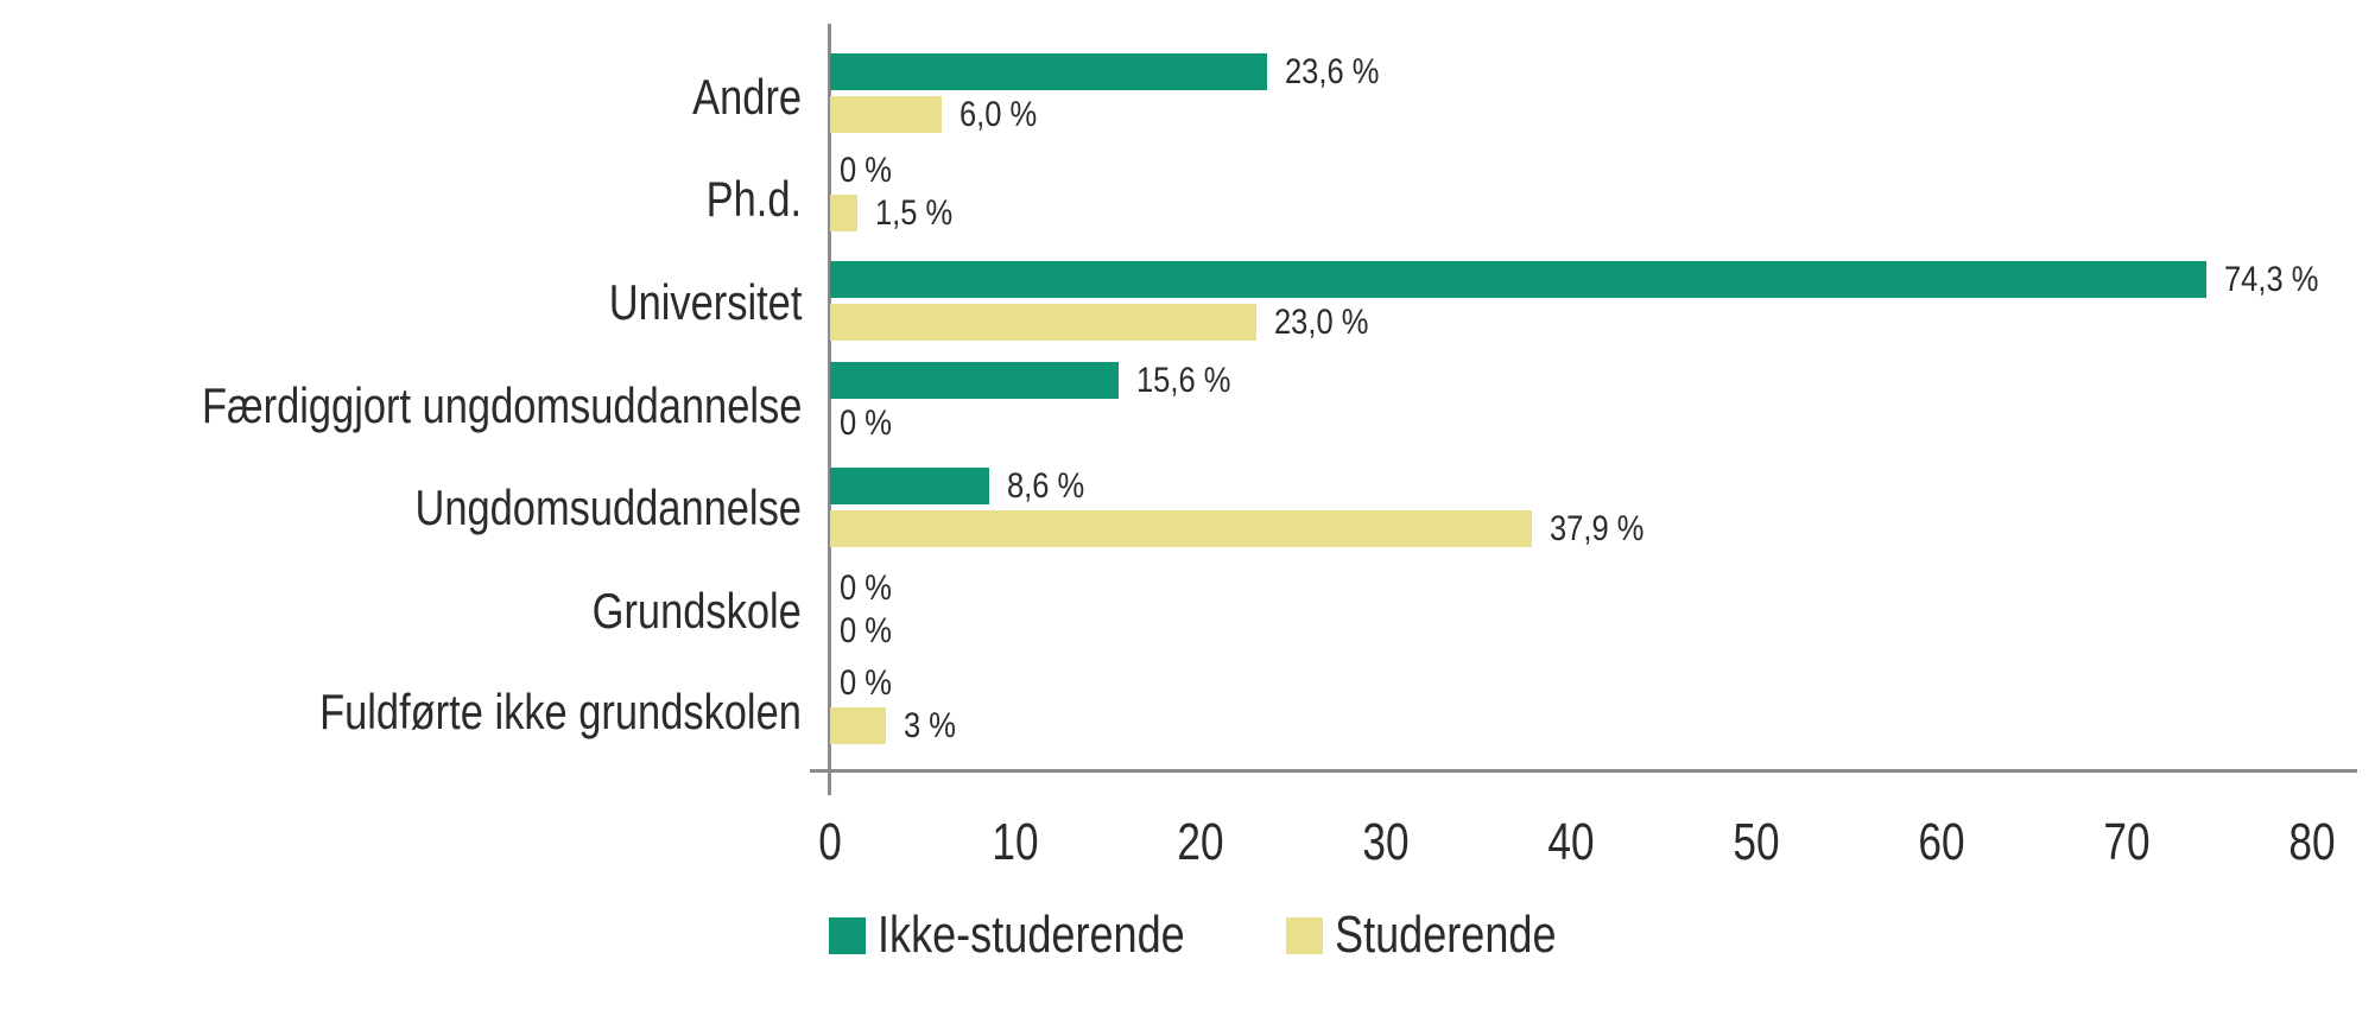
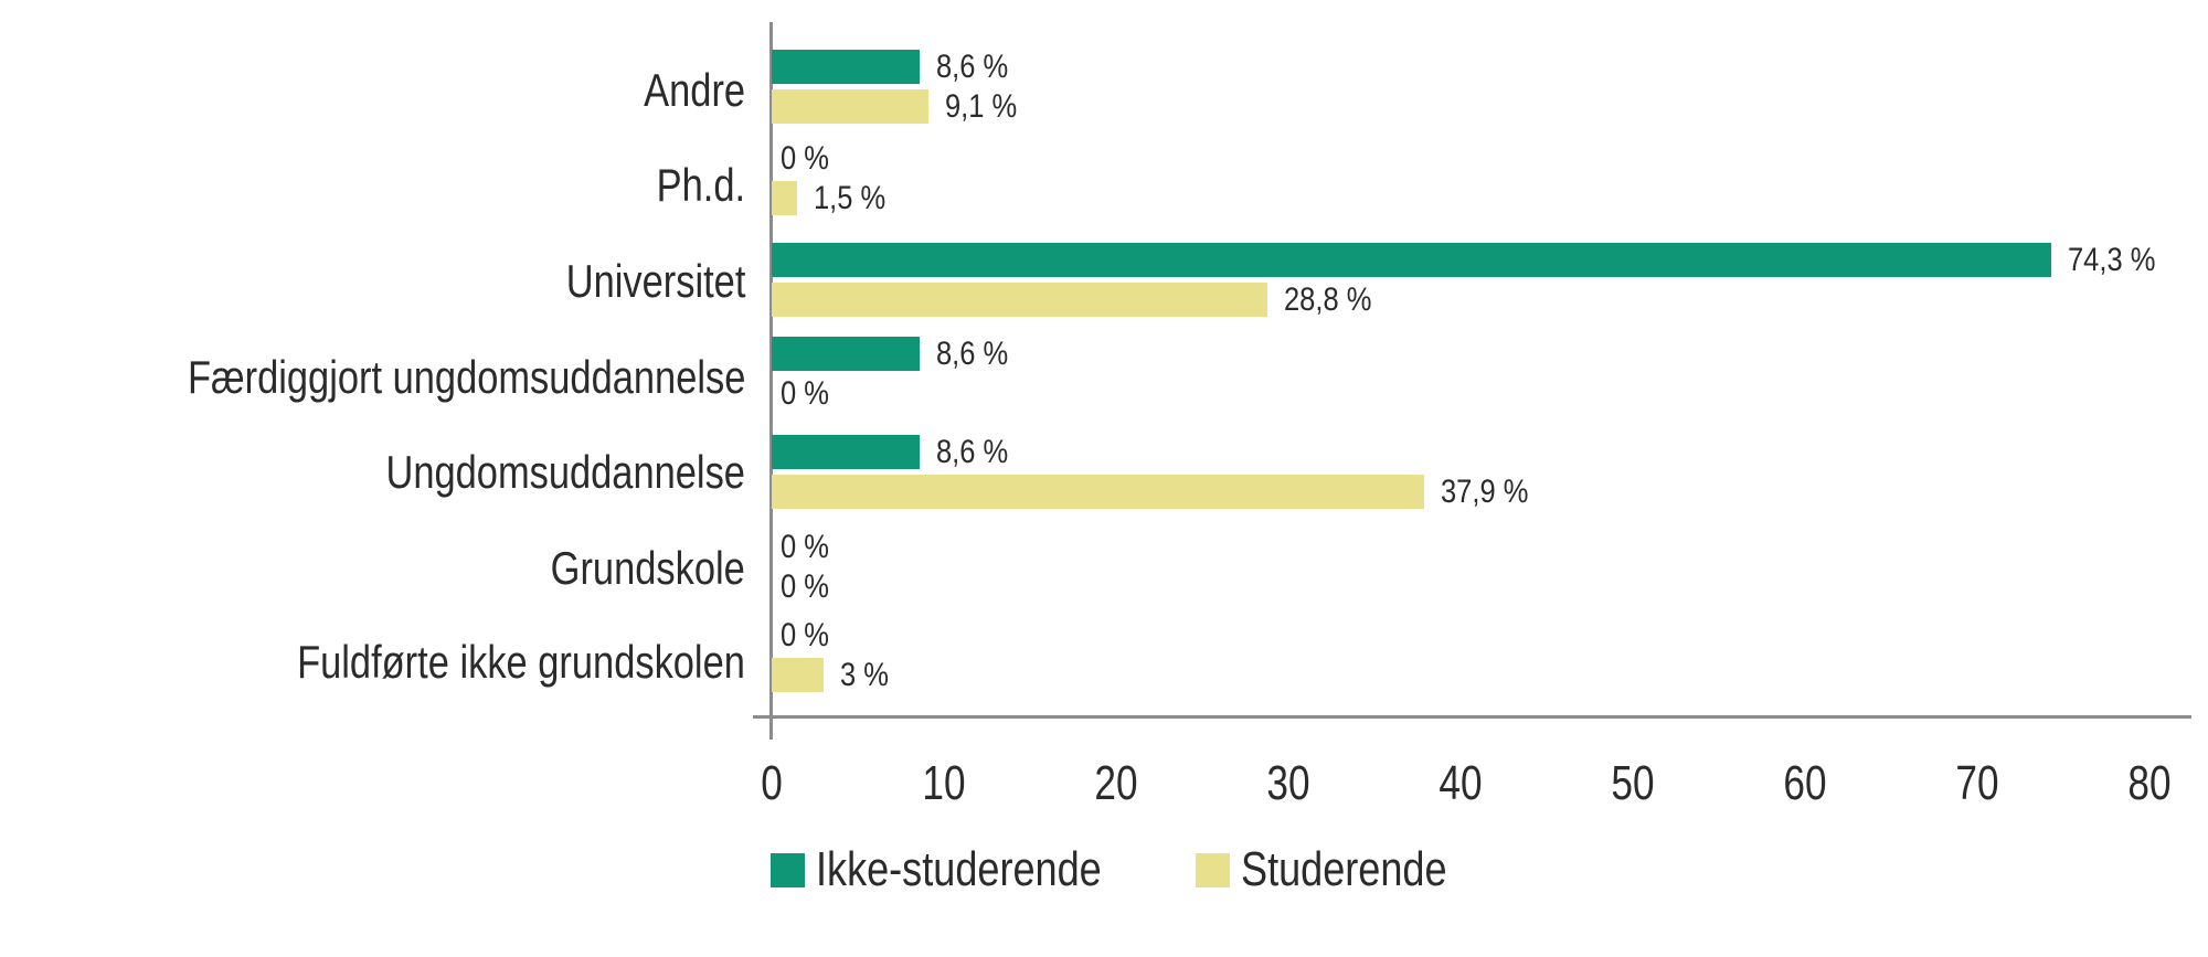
Ikke-studerende/Andre: 23,6 -> 8,6
Studerende/Andre: 6,0 -> 9,1
Studerende/Universitet: 23,0 -> 28,8
Ikke-studerende/Færdiggjort ungdomsuddannelse: 15,6 -> 8,6
